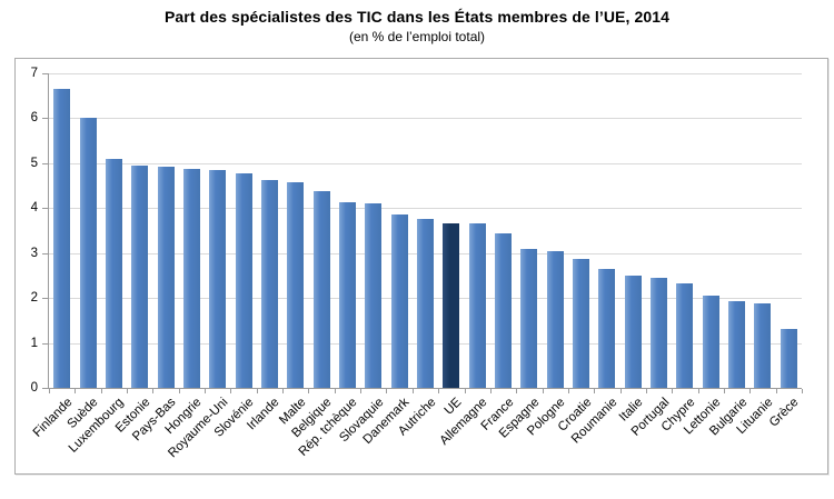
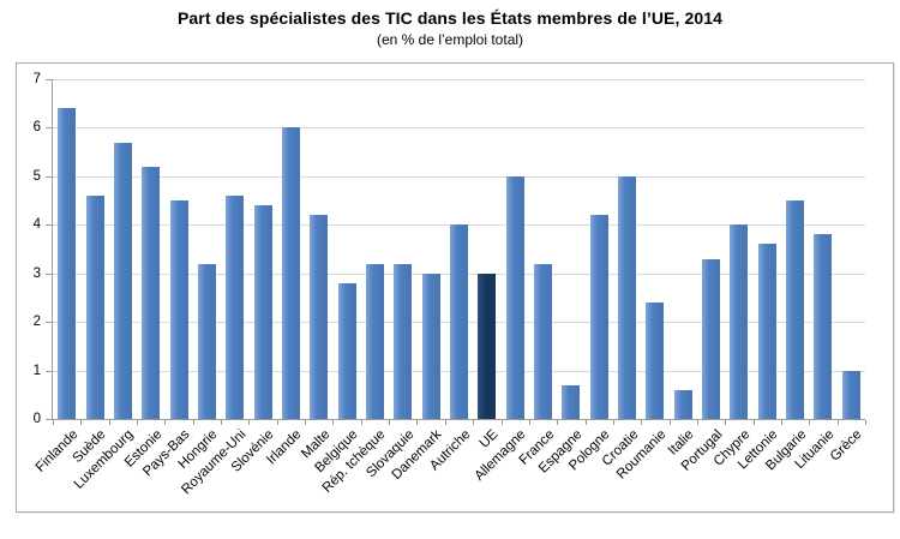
Finlande: 6.7 -> 6.4
Suède: 6.0 -> 4.6
Luxembourg: 5.1 -> 5.7
Estonie: 5.0 -> 5.2
Pays-Bas: 4.9 -> 4.5
Hongrie: 4.9 -> 3.2
Royaume-Uni: 4.8 -> 4.6
Slovénie: 4.8 -> 4.4
Irlande: 4.6 -> 6.0
Malte: 4.6 -> 4.2
Belgique: 4.4 -> 2.8
Rép. tchèque: 4.1 -> 3.2
Slovaquie: 4.1 -> 3.2
Danemark: 3.9 -> 3.0
Autriche: 3.8 -> 4.0
UE: 3.7 -> 3.0
Allemagne: 3.6 -> 5.0
France: 3.5 -> 3.2
Espagne: 3.1 -> 0.7
Pologne: 3.0 -> 4.2
Croatie: 2.9 -> 5.0
Roumanie: 2.6 -> 2.4
Italie: 2.5 -> 0.6
Portugal: 2.5 -> 3.3
Chypre: 2.3 -> 4.0
Lettonie: 2.0 -> 3.6
Bulgarie: 1.9 -> 4.5
Lituanie: 1.9 -> 3.8
Grèce: 1.3 -> 1.0
